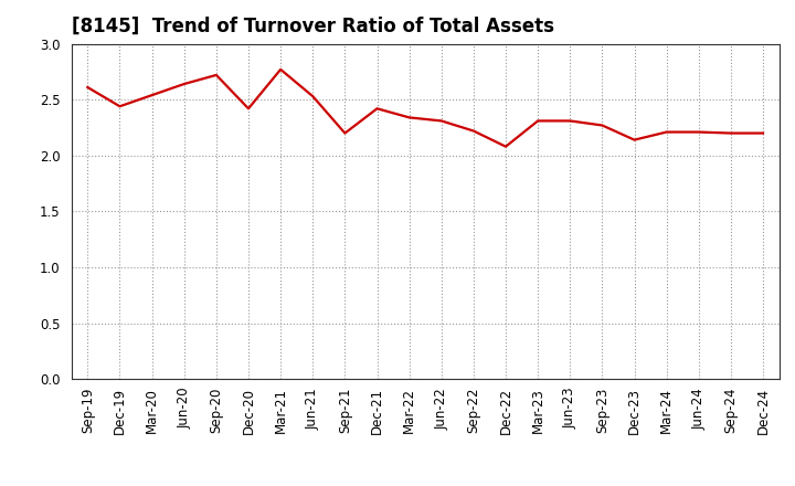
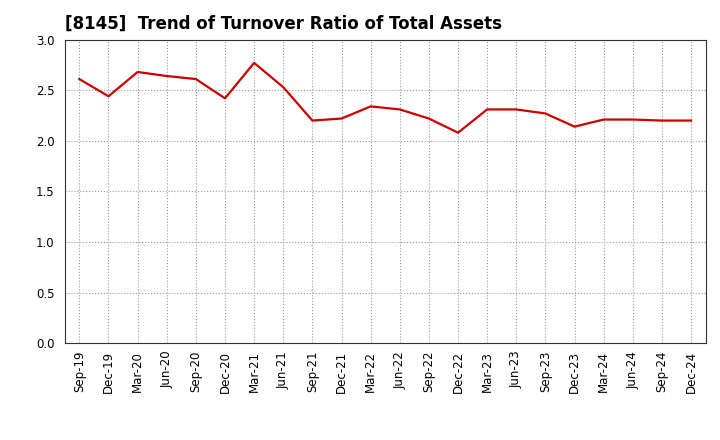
Mar-20: 2.54 -> 2.68
Sep-20: 2.72 -> 2.61
Dec-21: 2.42 -> 2.22
